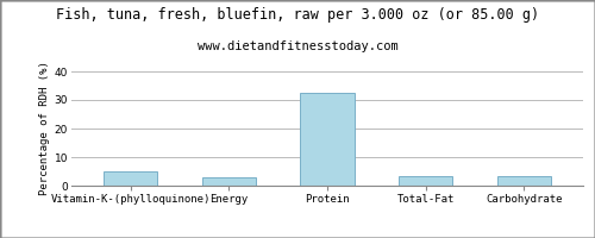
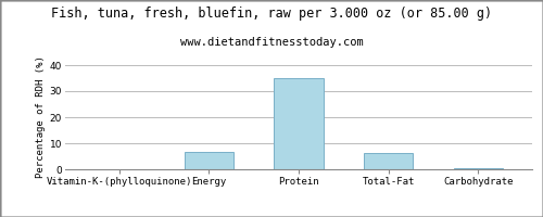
Vitamin-K-(phylloquinone): 5.0 -> 0.2
Energy: 3.0 -> 6.5
Protein: 32.5 -> 35.0
Total-Fat: 3.5 -> 6.3
Carbohydrate: 3.5 -> 0.5
